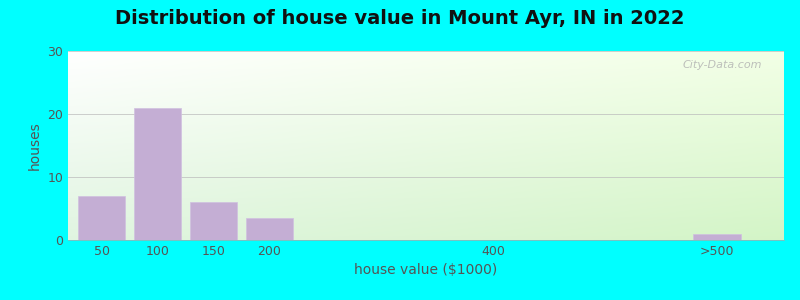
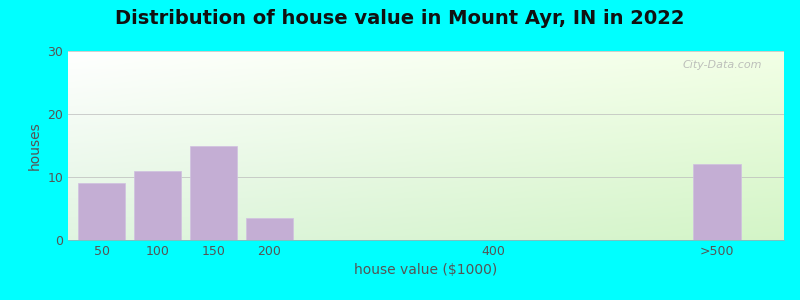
50: 7.0 -> 9.0
100: 21.0 -> 11.0
150: 6.0 -> 15.0
>500: 1.0 -> 12.0
